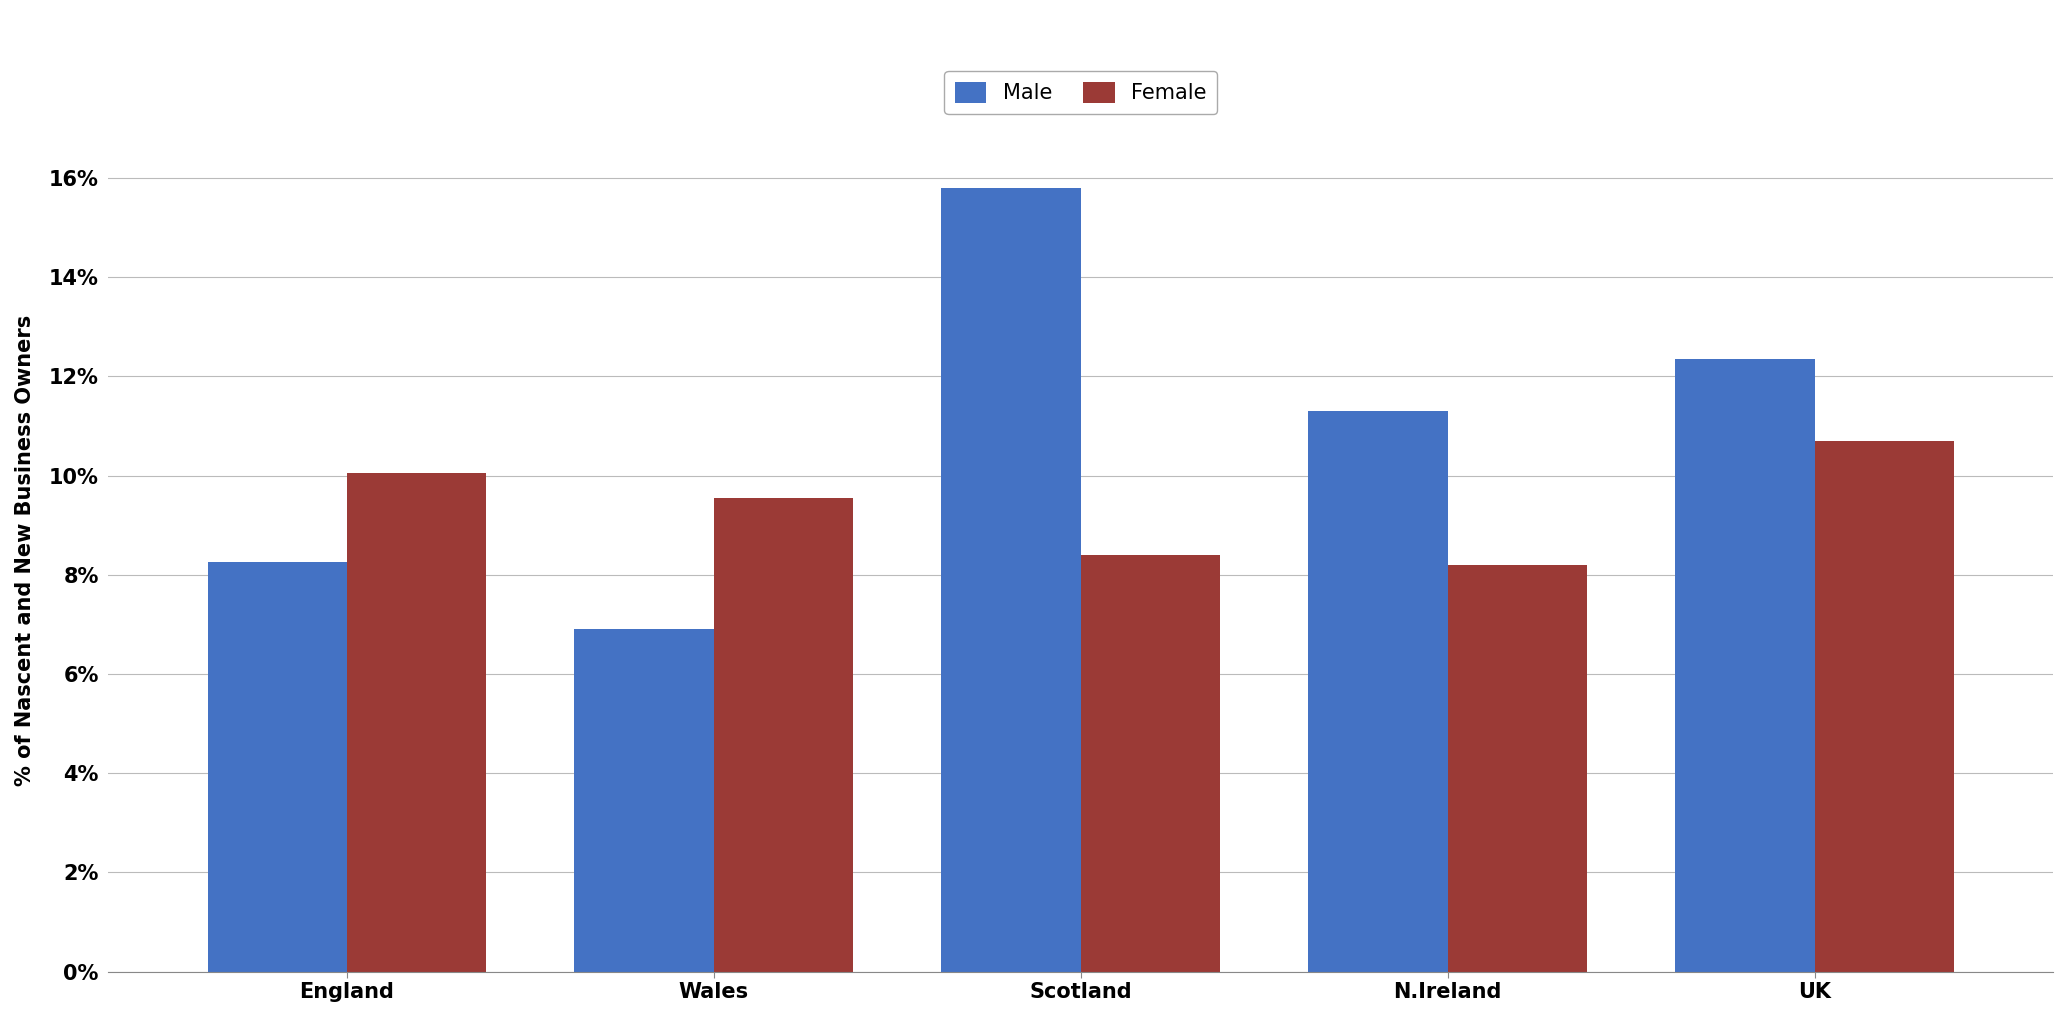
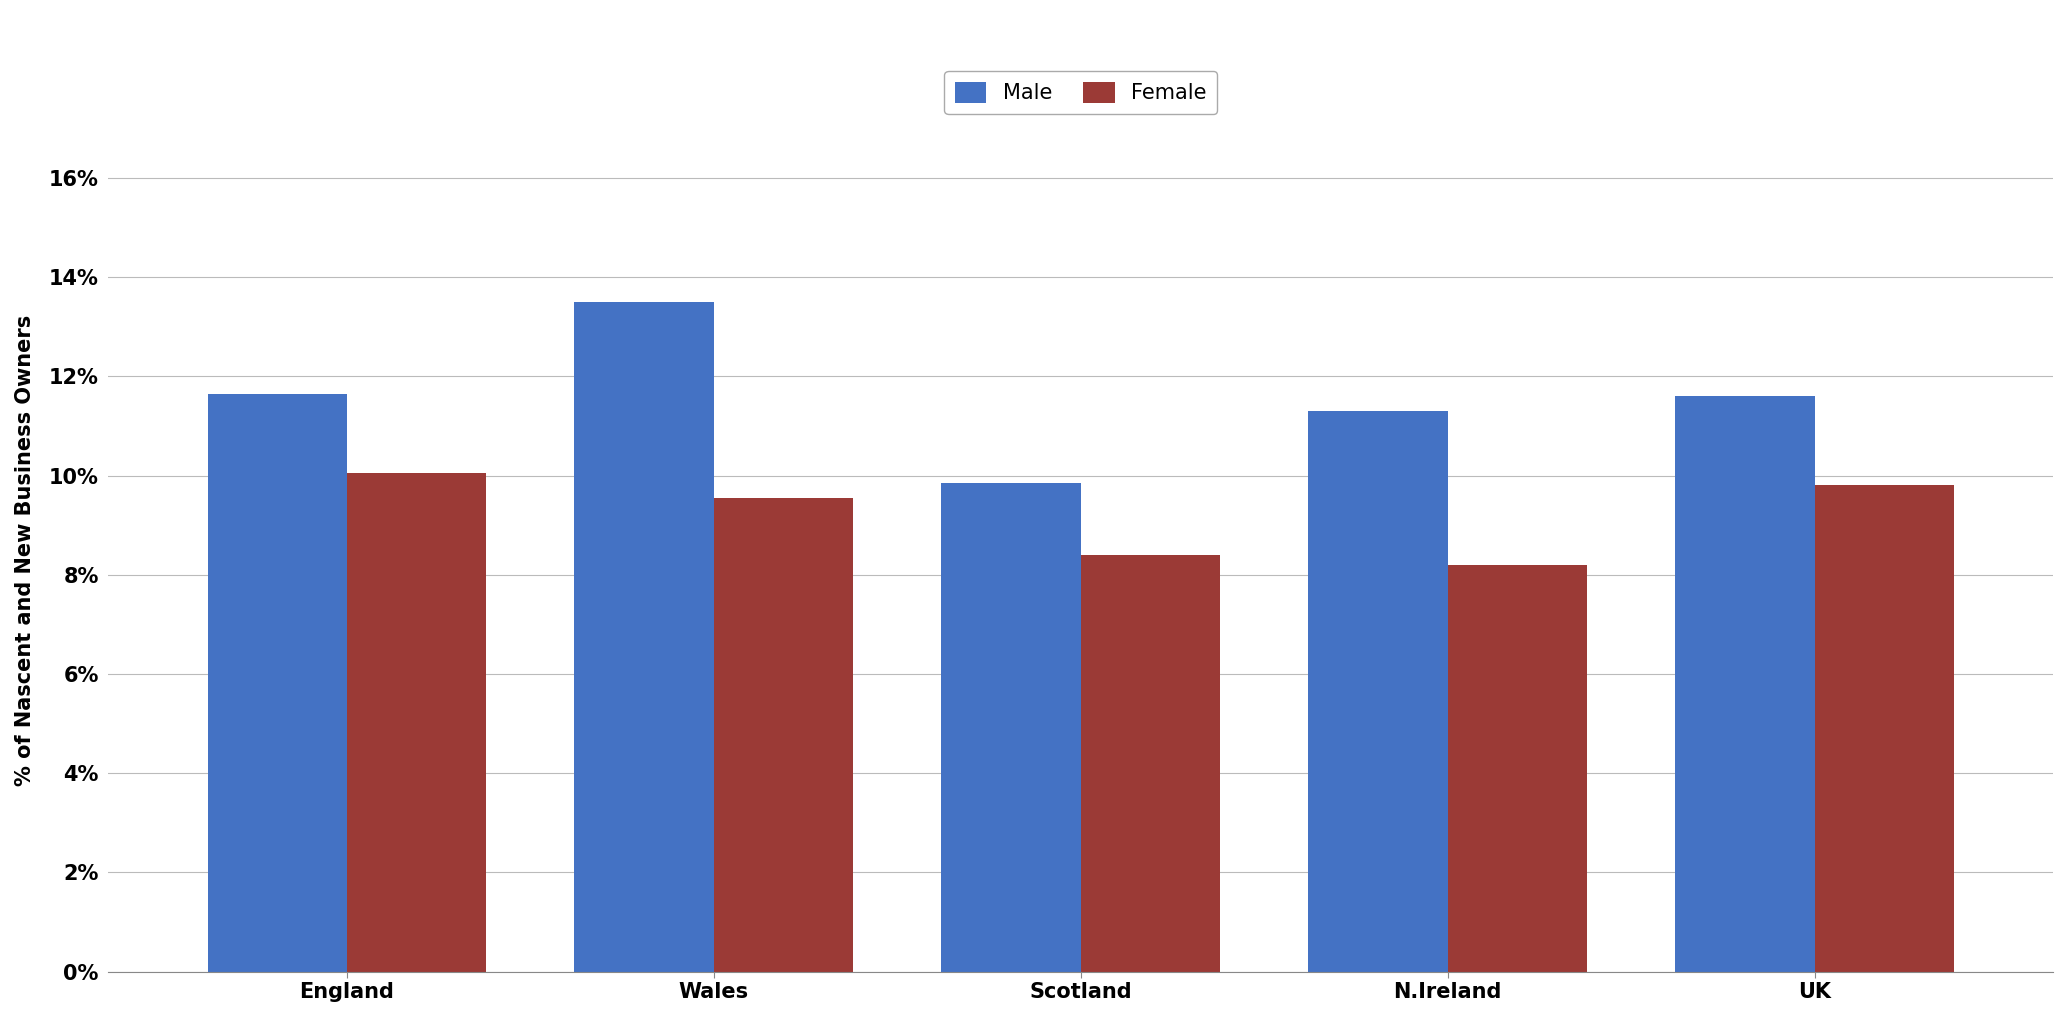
Male/England: 8.25% -> 11.65%
Male/Wales: 6.90% -> 13.50%
Male/Scotland: 15.80% -> 9.85%
Male/UK: 12.35% -> 11.60%
Female/UK: 10.70% -> 9.80%
